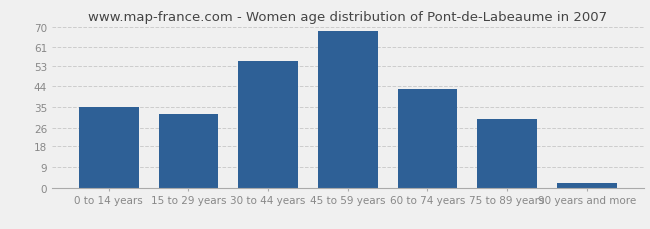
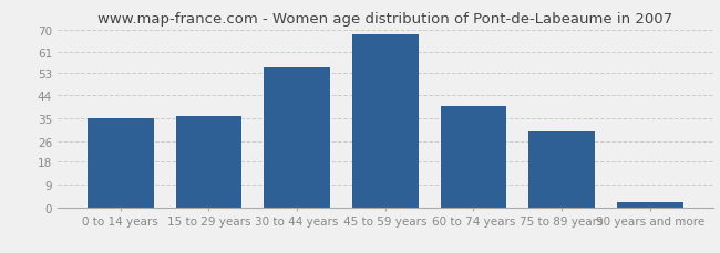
15 to 29 years: 32 -> 36
60 to 74 years: 43 -> 40
